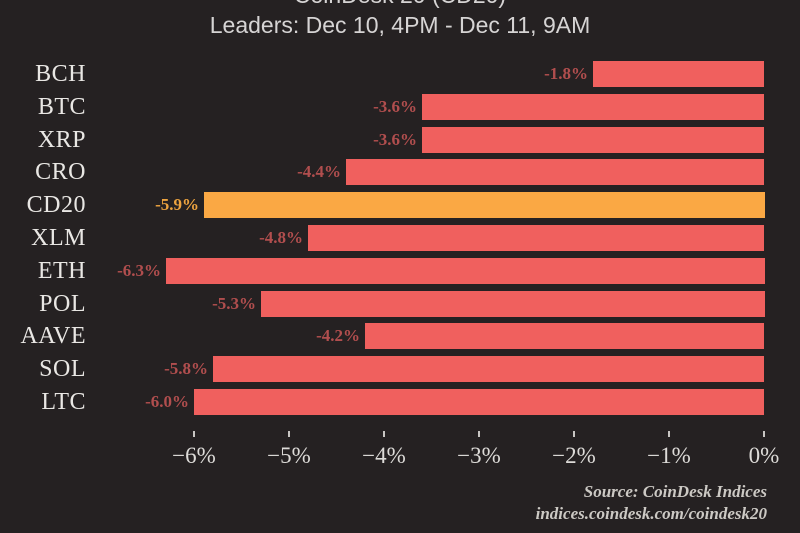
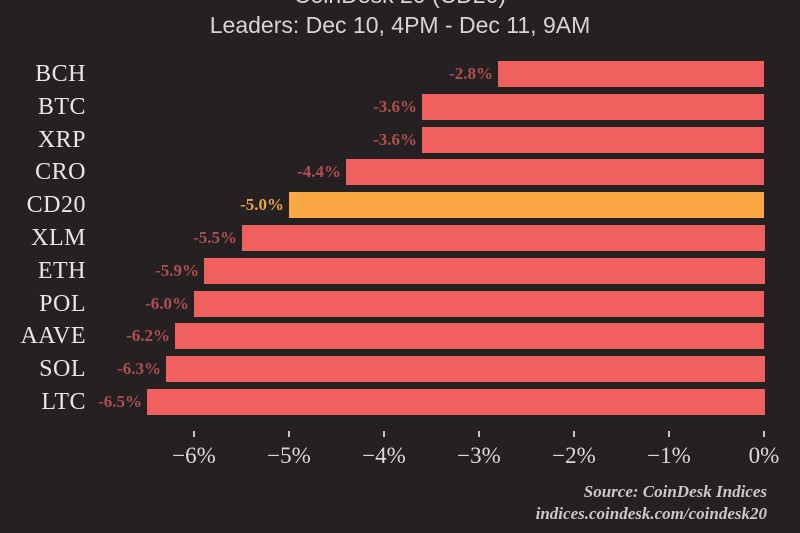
BCH: -1.8% -> -2.8%
CD20: -5.9% -> -5.0%
XLM: -4.8% -> -5.5%
ETH: -6.3% -> -5.9%
POL: -5.3% -> -6.0%
AAVE: -4.2% -> -6.2%
SOL: -5.8% -> -6.3%
LTC: -6.0% -> -6.5%
